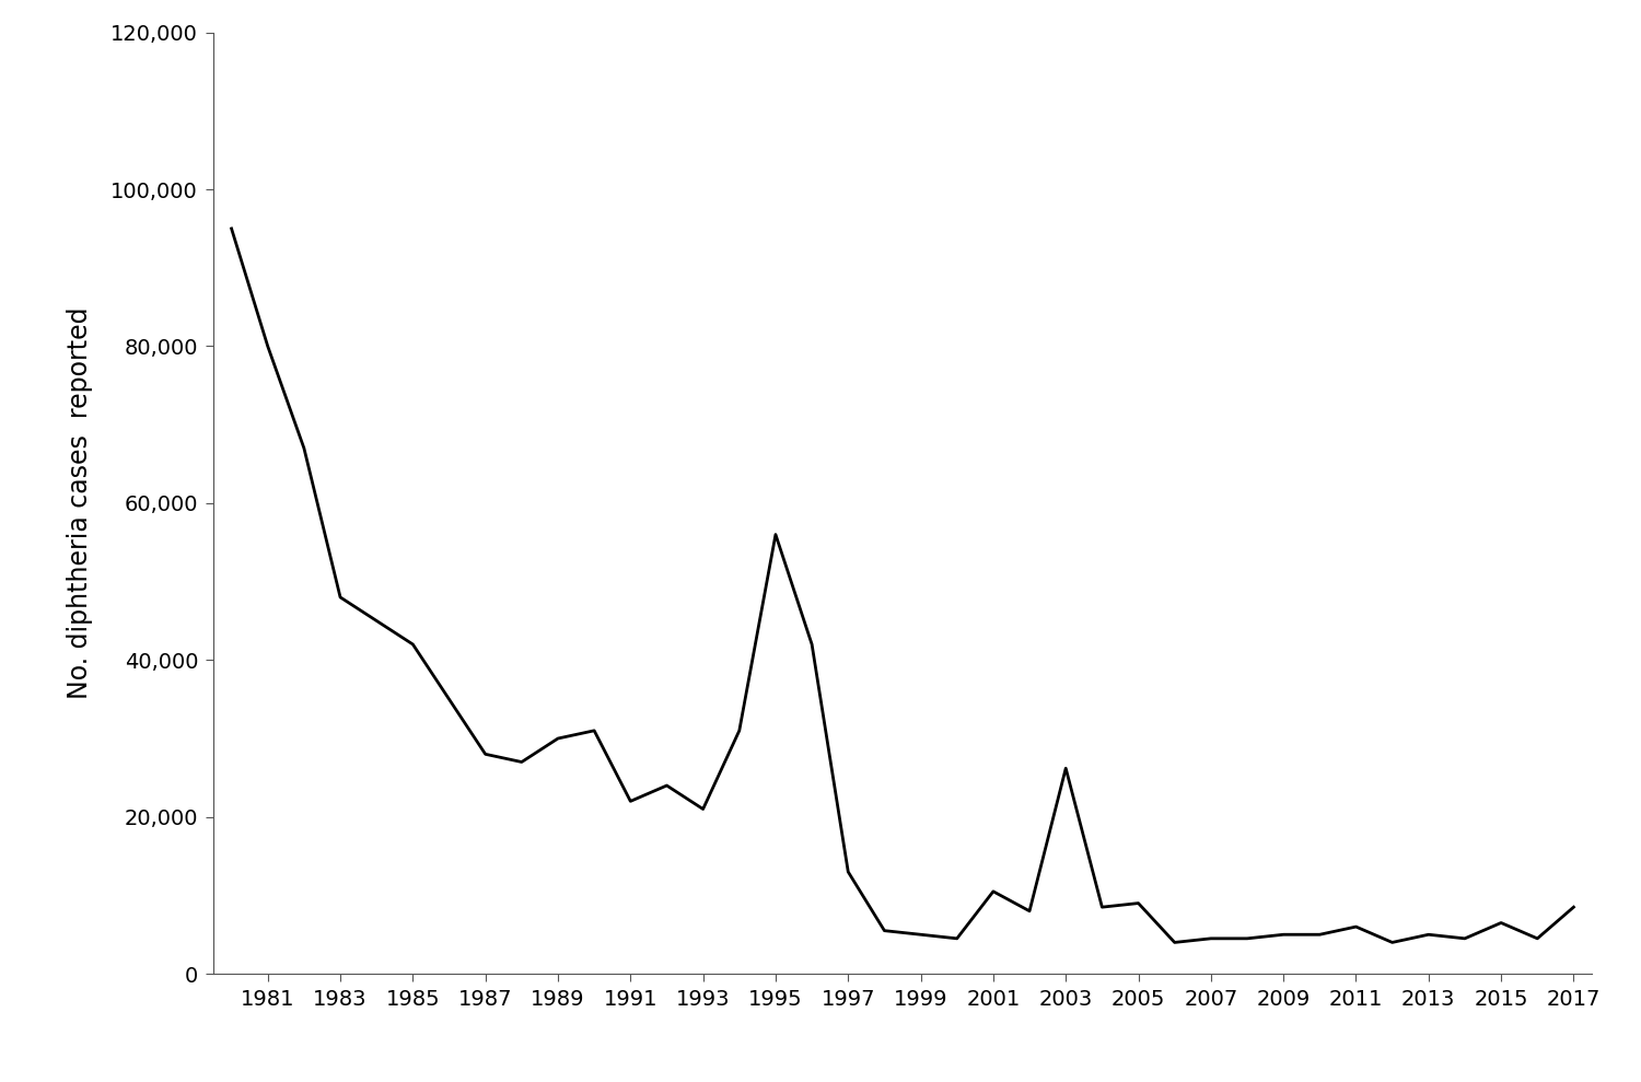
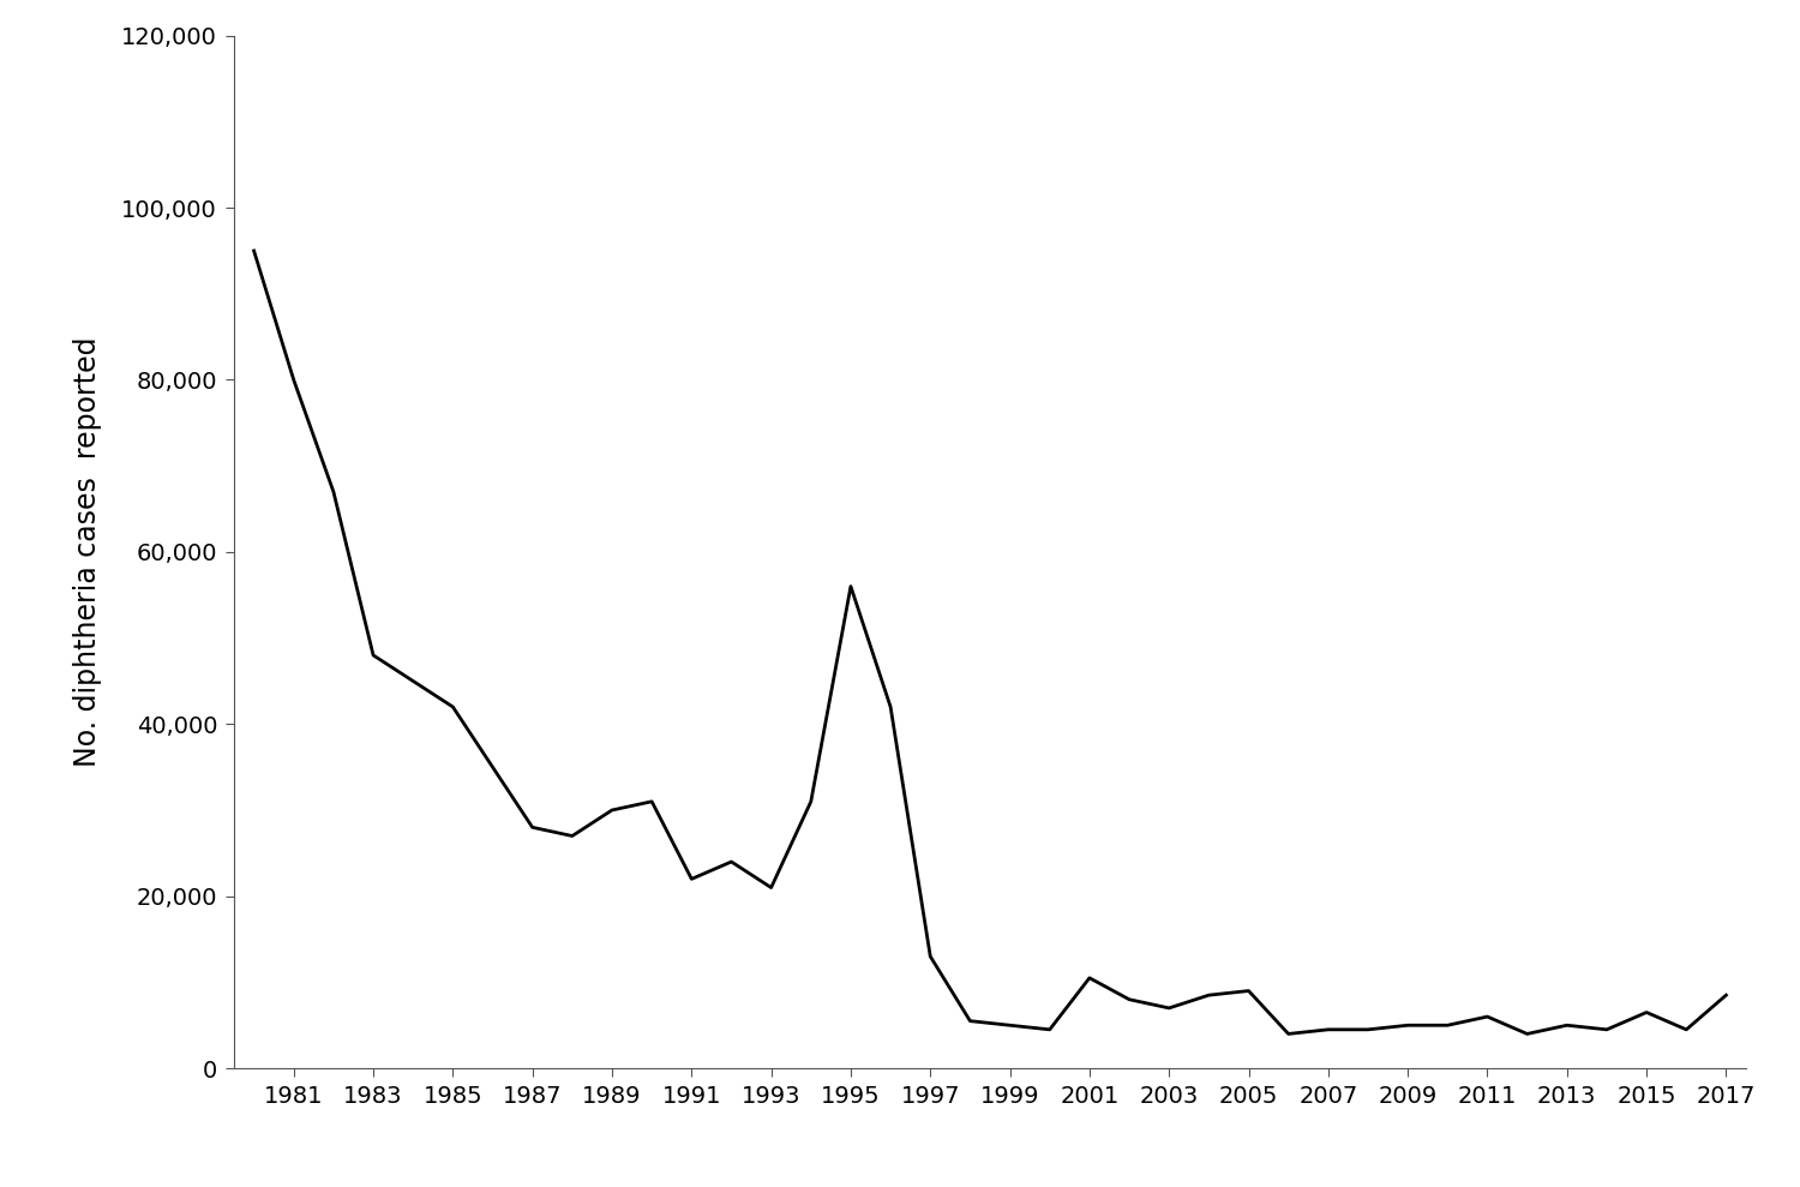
2003: 26,200 -> 7,000
